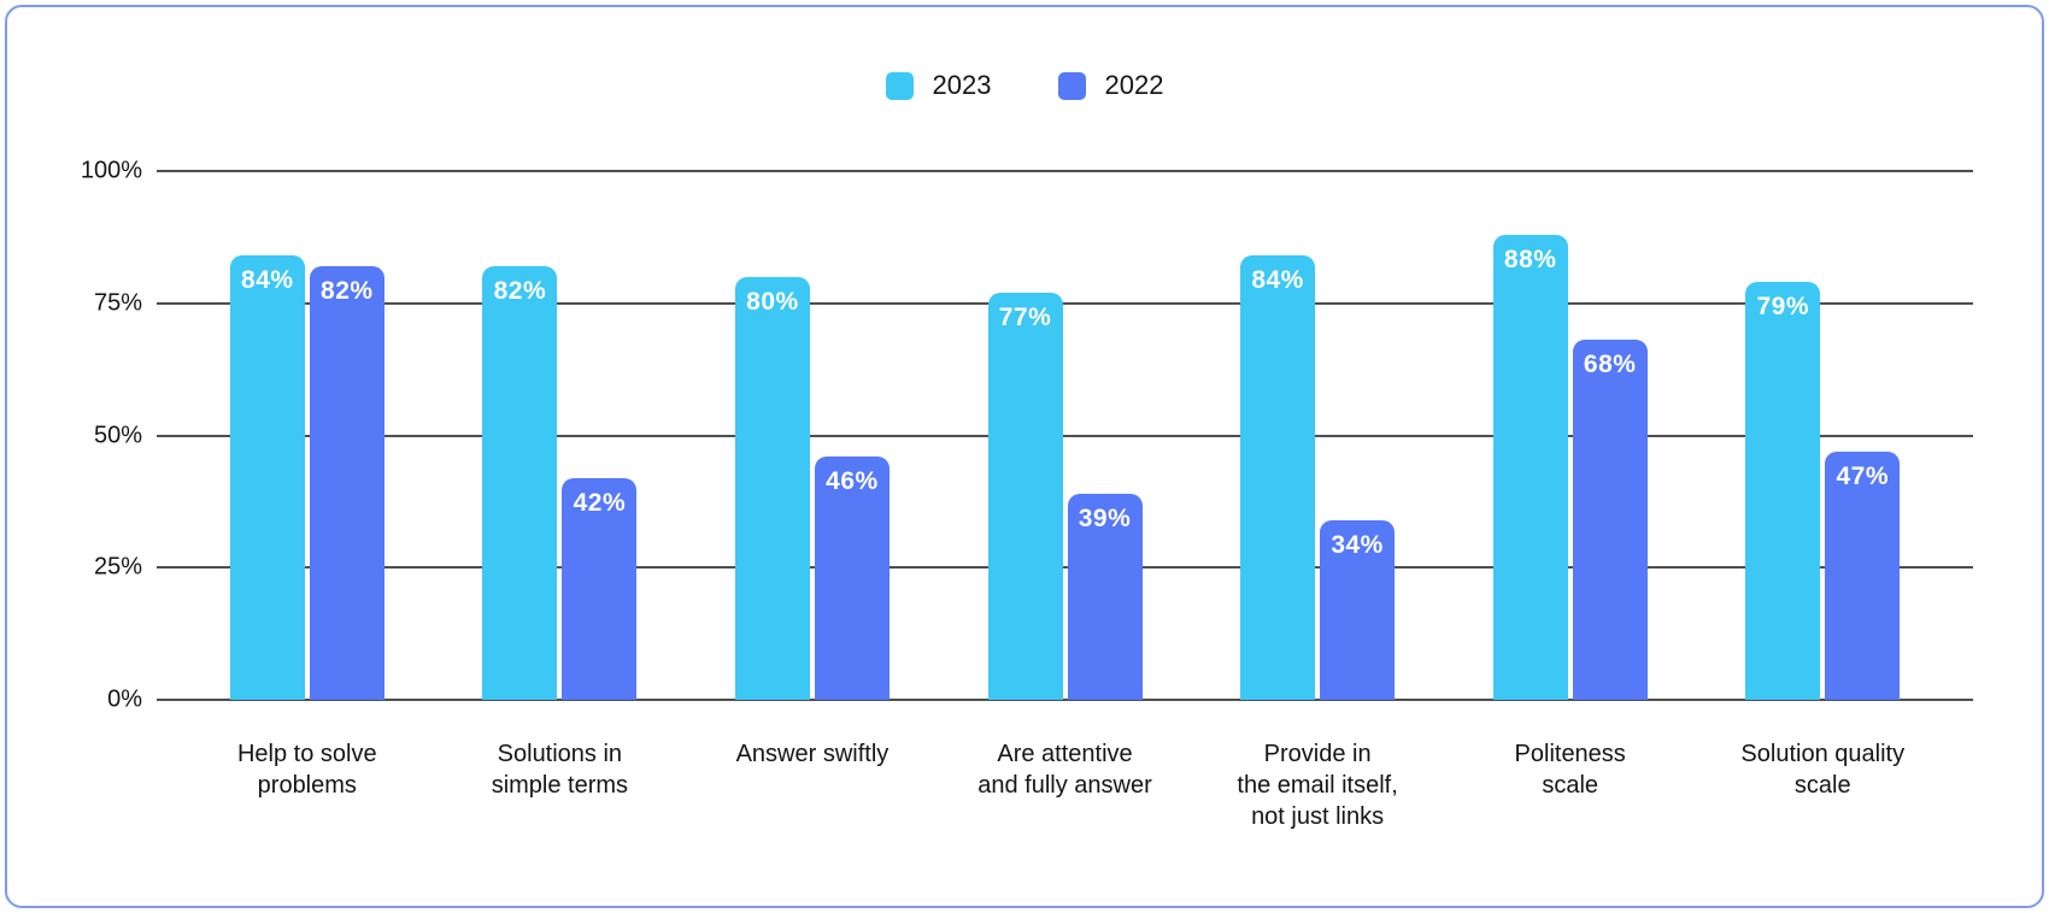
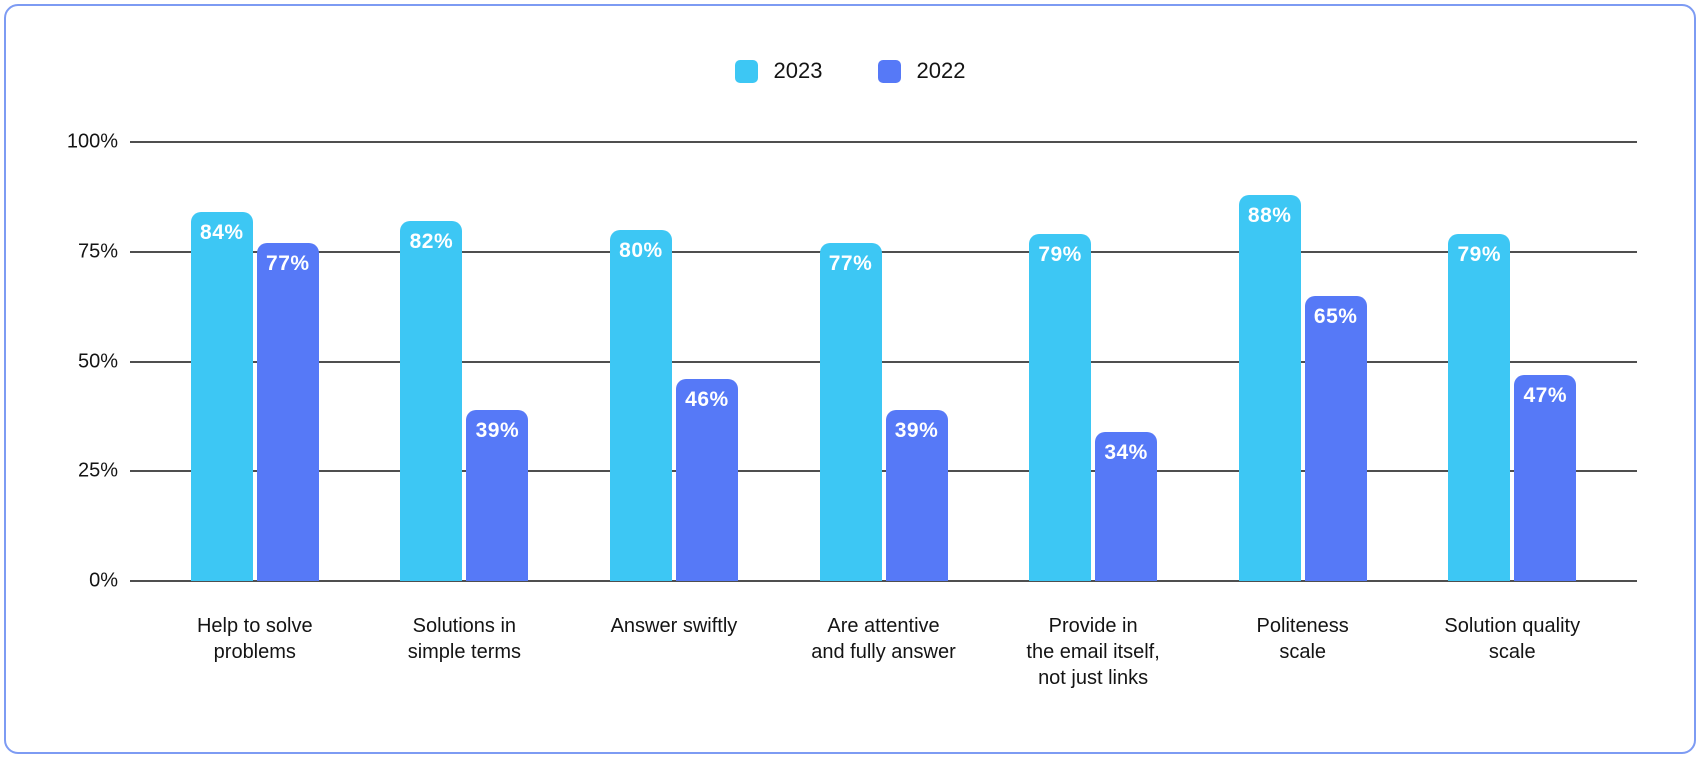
2022/Help to solve problems: 82% -> 77%
2022/Solutions in simple terms: 42% -> 39%
2023/Provide in the email itself, not just links: 84% -> 79%
2022/Politeness scale: 68% -> 65%
